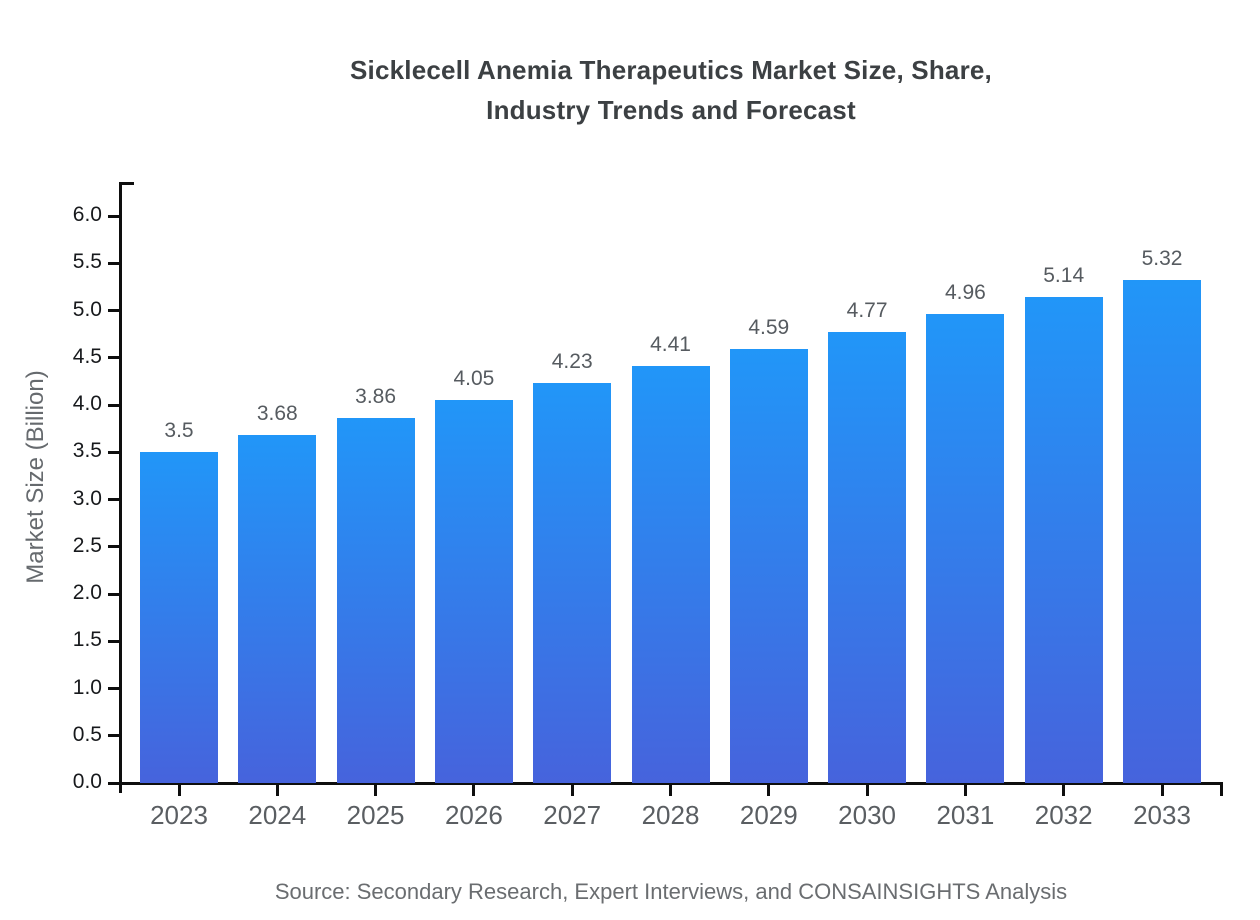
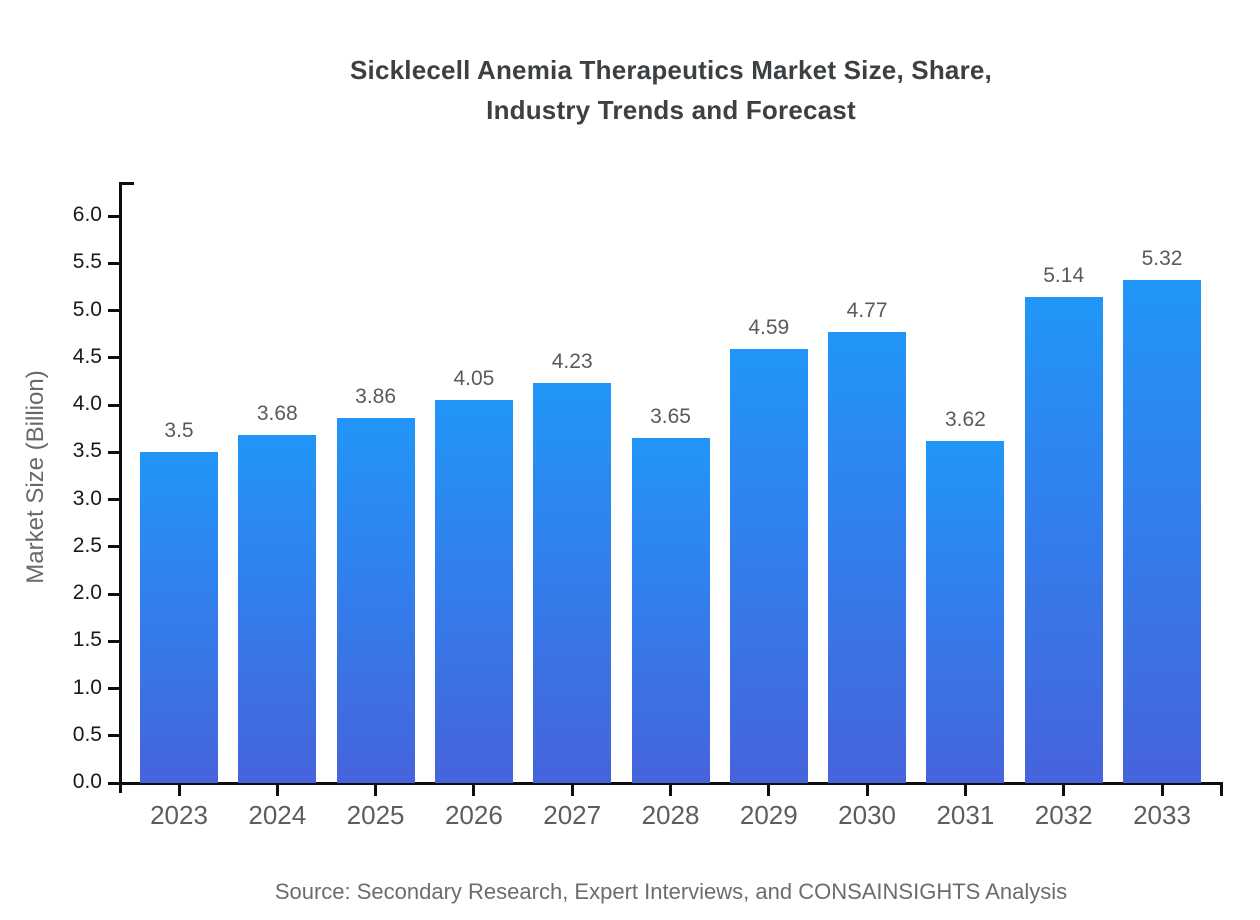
2028: 4.41 -> 3.65
2031: 4.96 -> 3.62
